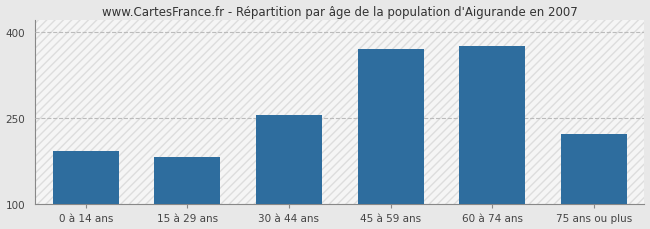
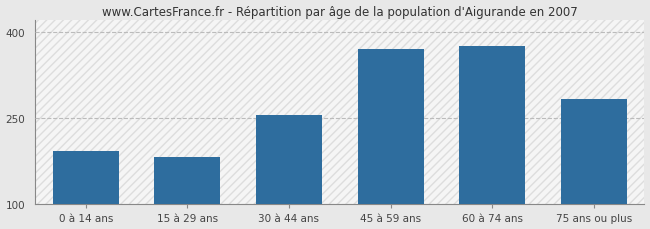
75 ans ou plus: 222 -> 283
